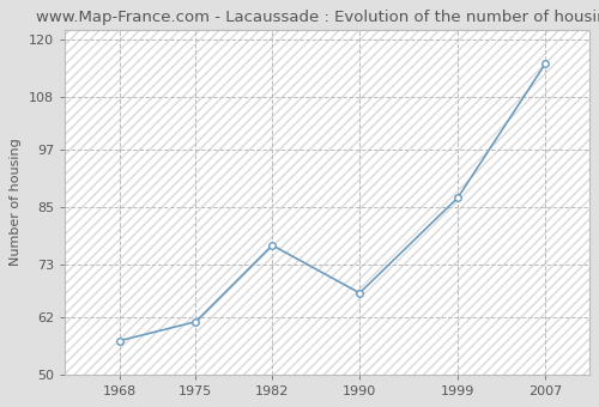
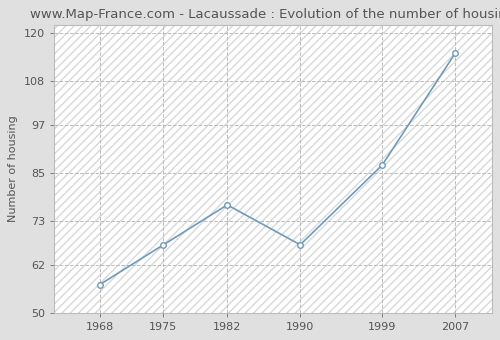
1975: 61 -> 67
